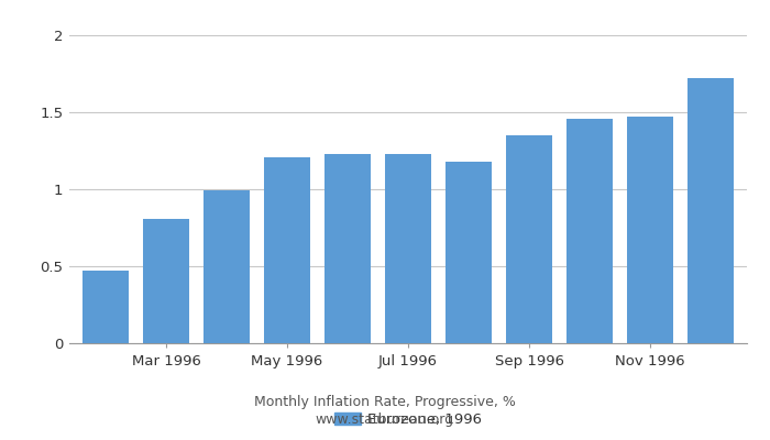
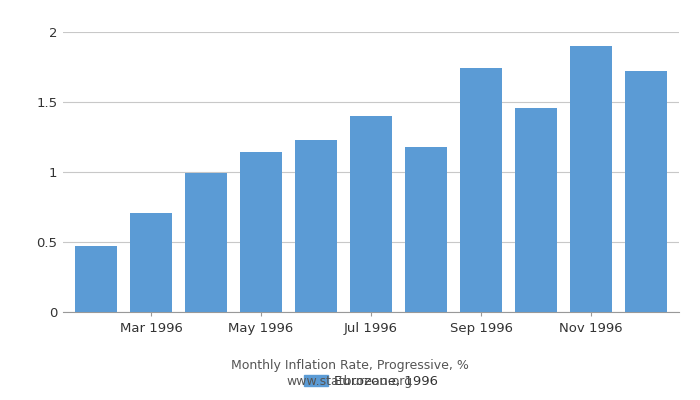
Mar 1996: 0.81 -> 0.71
May 1996: 1.21 -> 1.14
Jul 1996: 1.23 -> 1.40
Sep 1996: 1.35 -> 1.74
Nov 1996: 1.47 -> 1.90
